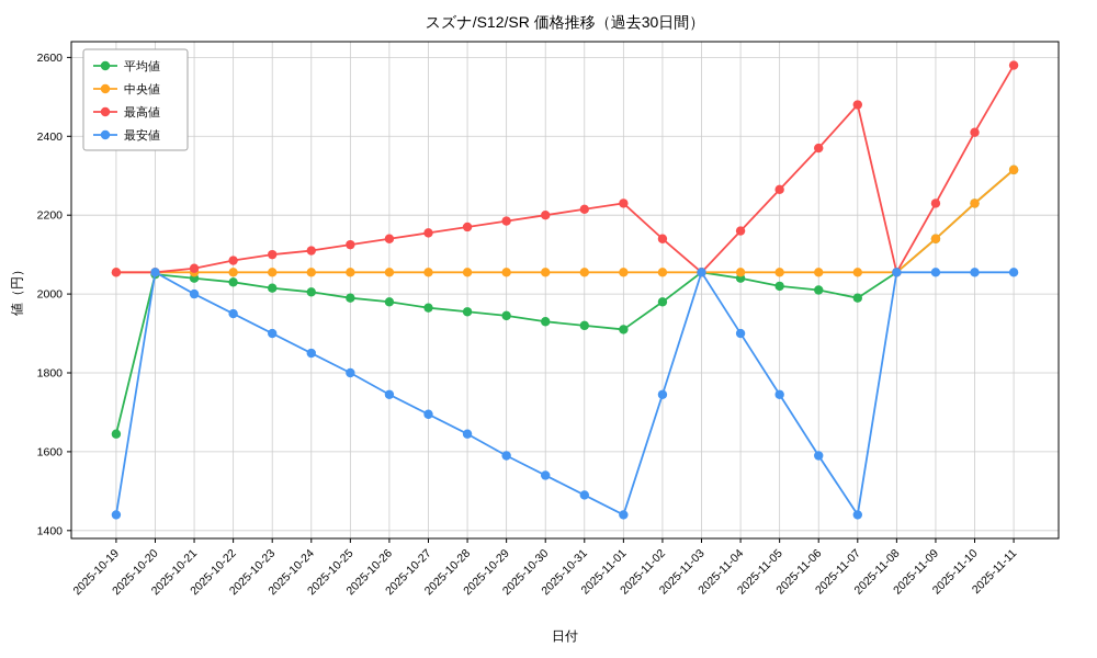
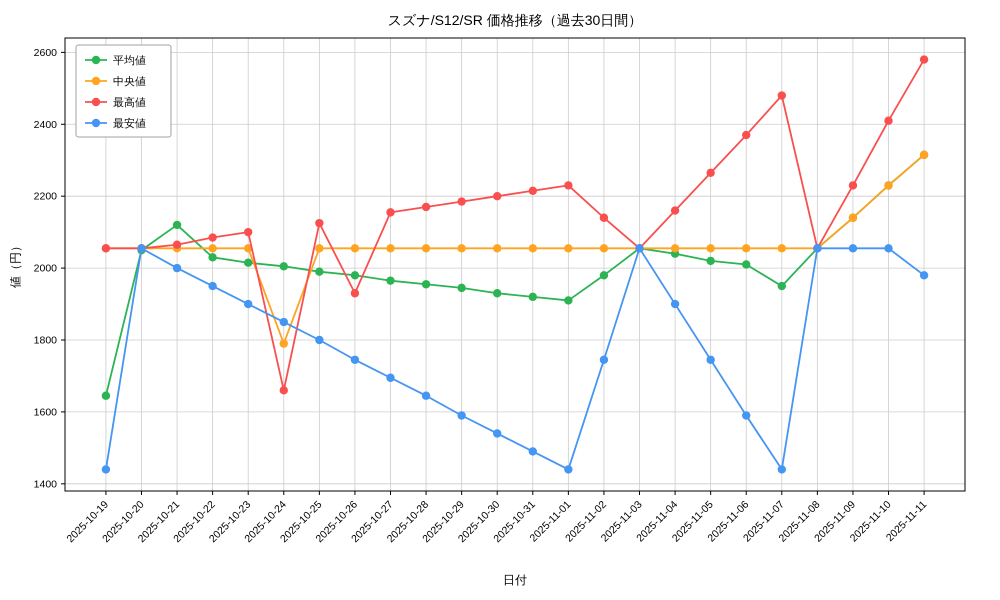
平均値/2025-10-21: 2040 -> 2120
中央値/2025-10-24: 2060 -> 1790
最高値/2025-10-24: 2110 -> 1660
最高値/2025-10-26: 2140 -> 1930
平均値/2025-11-07: 1990 -> 1950
最安値/2025-11-11: 2060 -> 1980
